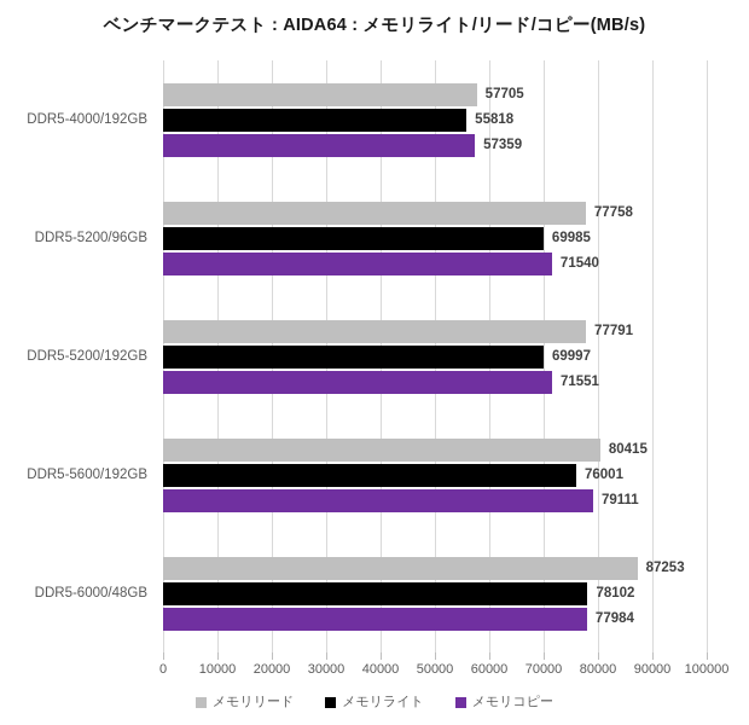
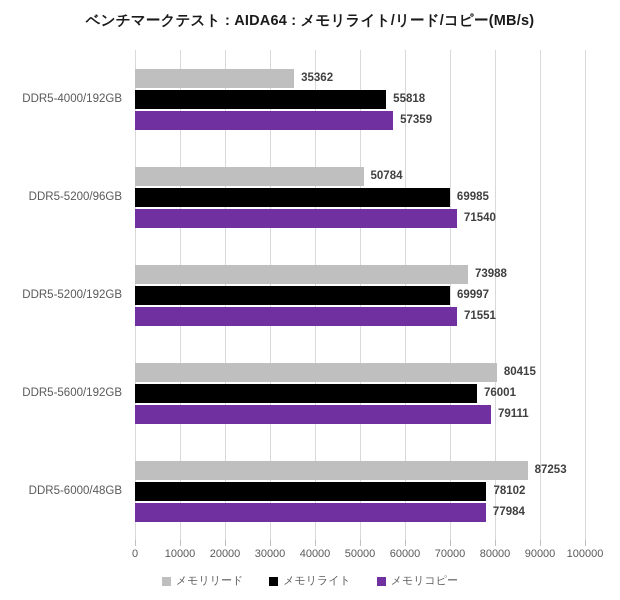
メモリリード/DDR5-4000/192GB: 57705 -> 35362
メモリリード/DDR5-5200/96GB: 77758 -> 50784
メモリリード/DDR5-5200/192GB: 77791 -> 73988
